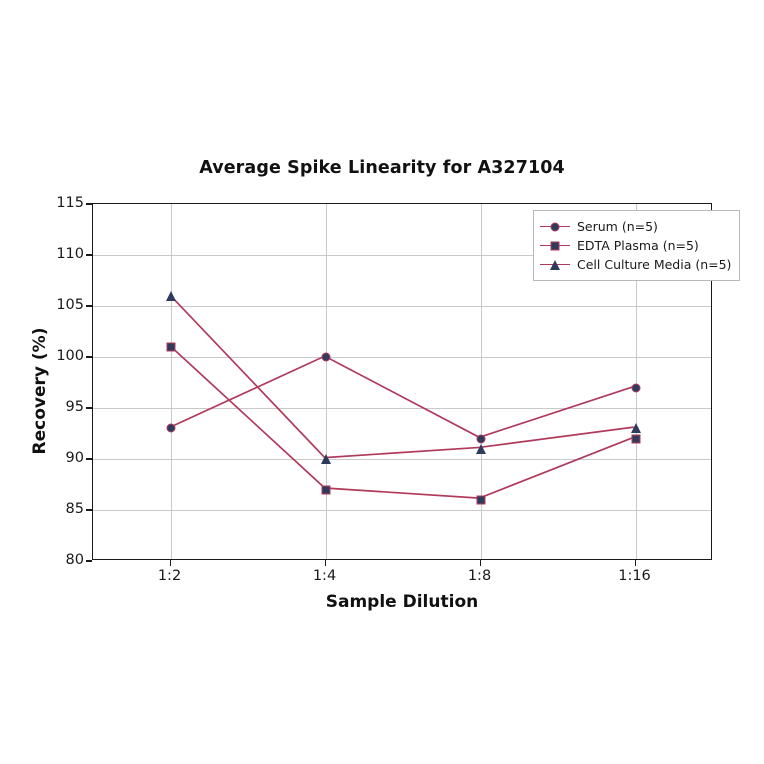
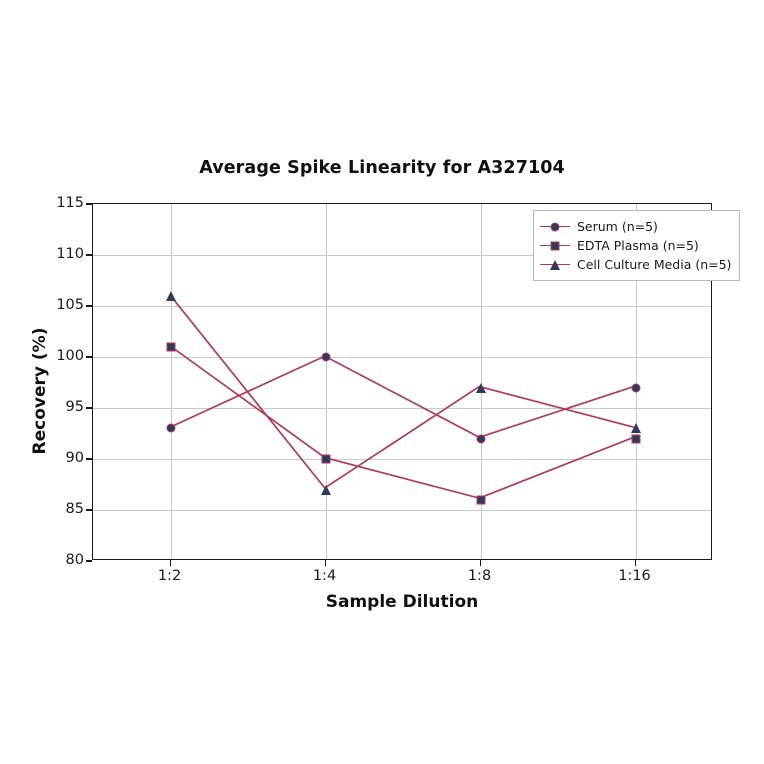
EDTA Plasma (n=5)/1:4: 87 -> 90
Cell Culture Media (n=5)/1:4: 90 -> 87
Cell Culture Media (n=5)/1:8: 91 -> 97
